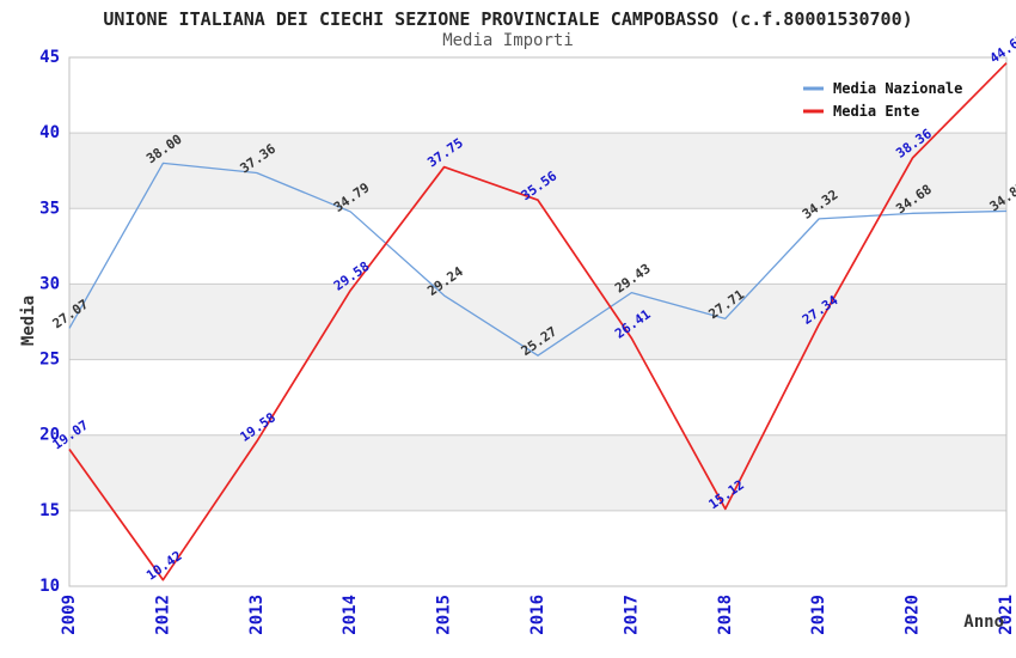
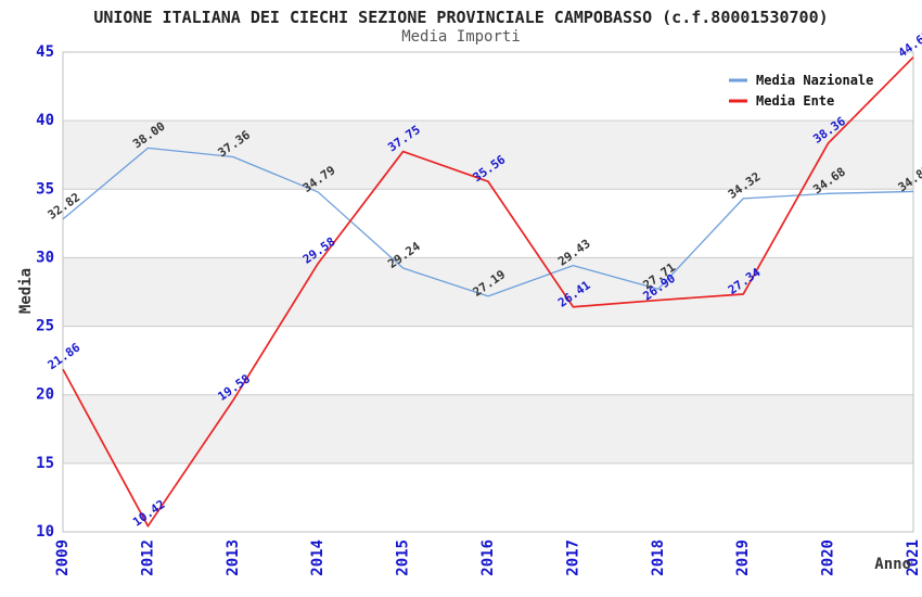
Media Nazionale/2009: 27.07 -> 32.82
Media Ente/2009: 19.07 -> 21.86
Media Nazionale/2016: 25.27 -> 27.19
Media Ente/2018: 15.12 -> 26.90
